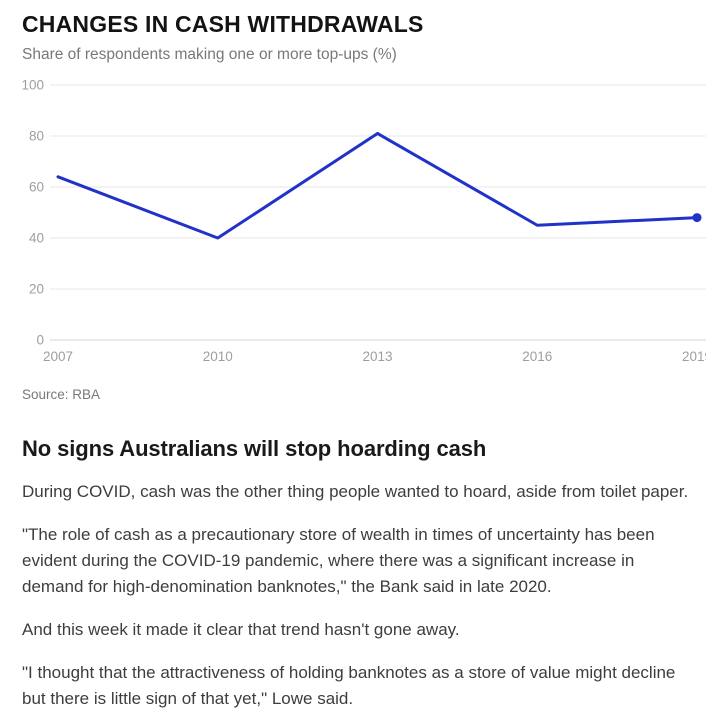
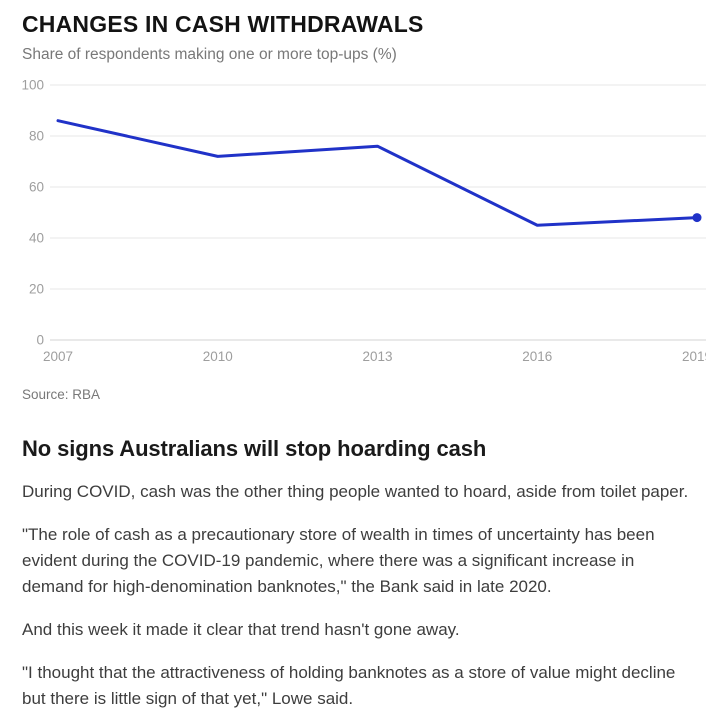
2007: 64 -> 86
2010: 40 -> 72
2013: 81 -> 76
